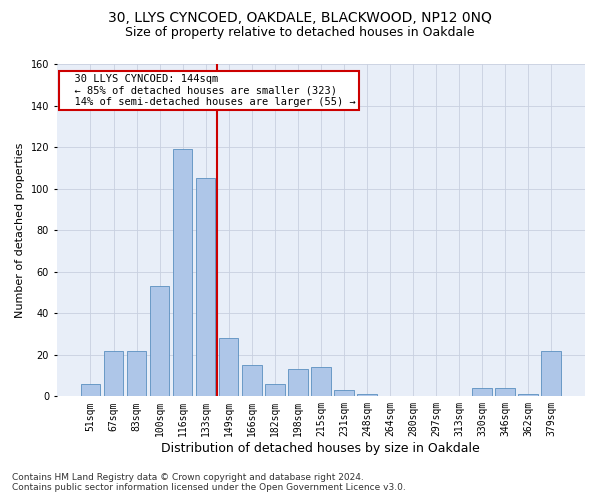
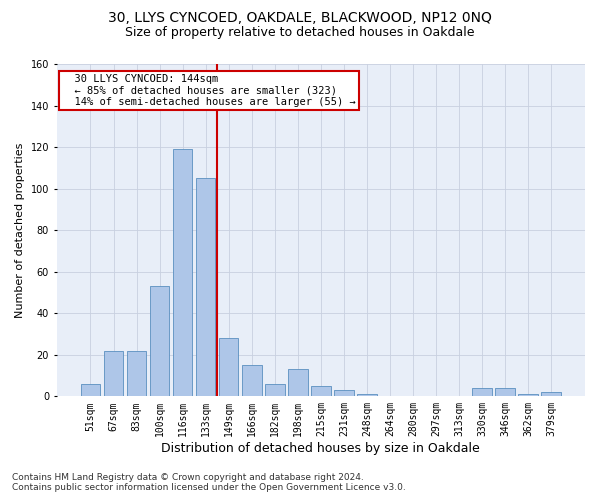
215sqm: 14 -> 5
379sqm: 22 -> 2
